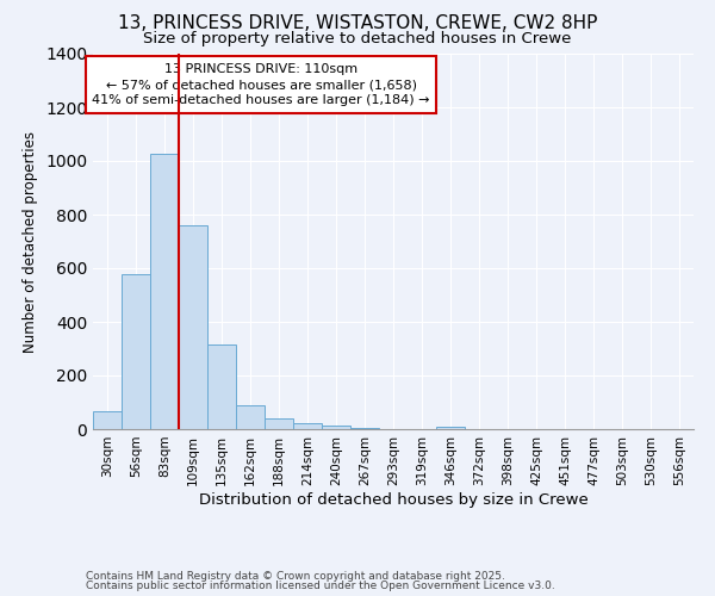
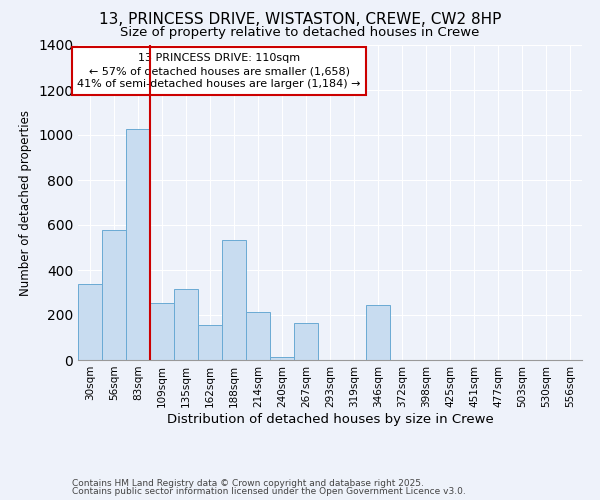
30sqm: 68 -> 340
109sqm: 760 -> 255
162sqm: 90 -> 155
188sqm: 42 -> 535
214sqm: 22 -> 215
267sqm: 5 -> 165
346sqm: 8 -> 245
